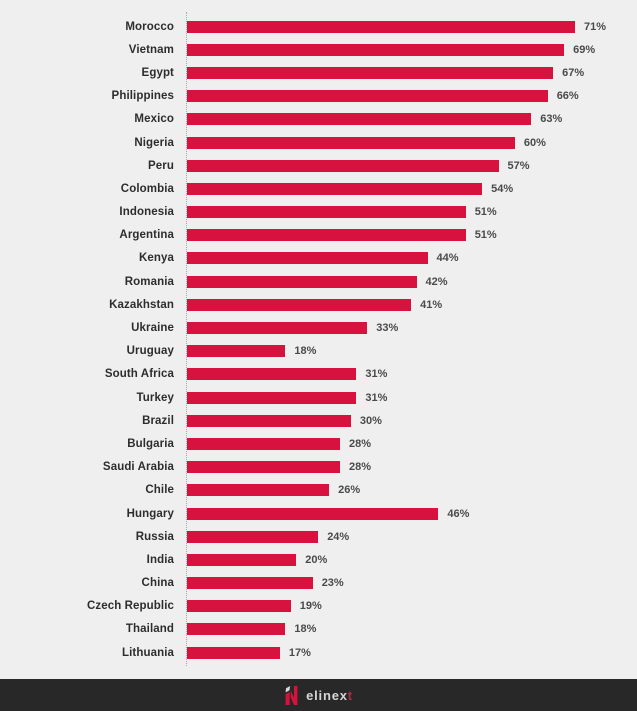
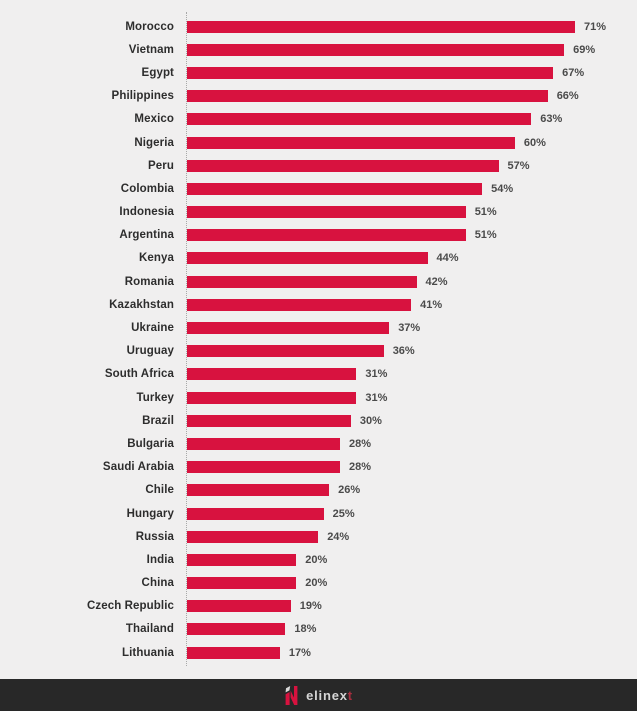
Ukraine: 33% -> 37%
Uruguay: 18% -> 36%
Hungary: 46% -> 25%
China: 23% -> 20%
